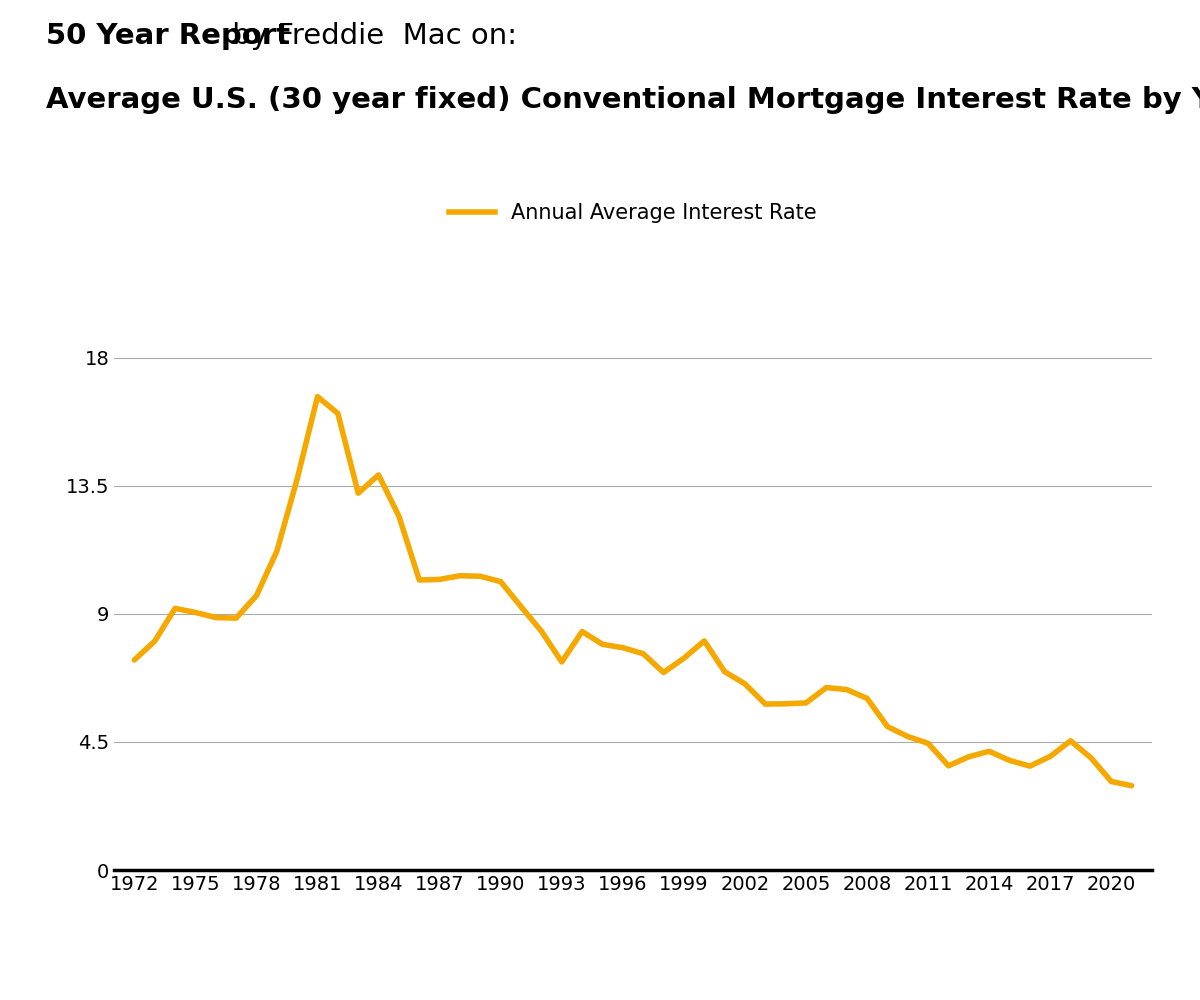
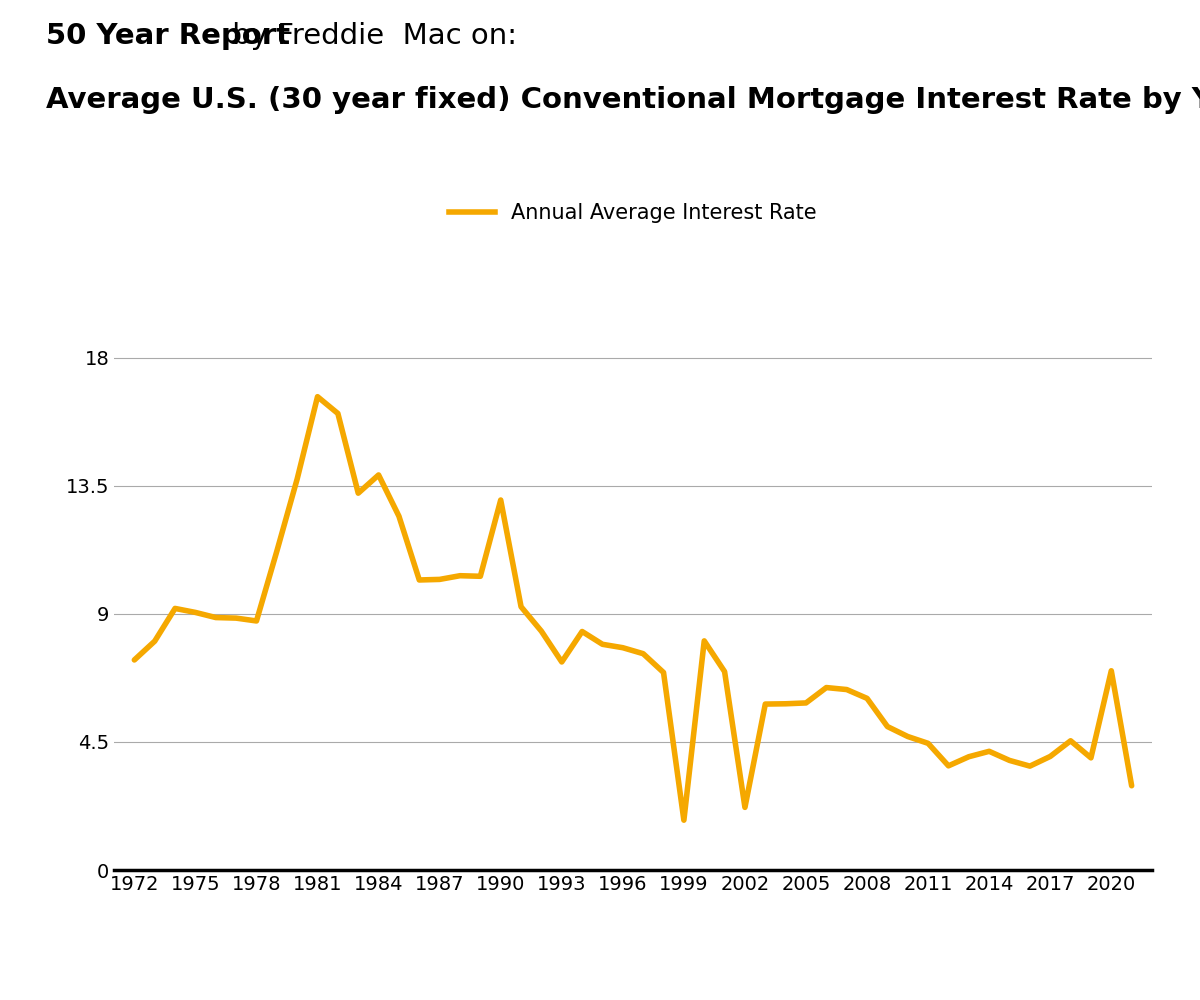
1978: 9.64 -> 8.75
1990: 10.13 -> 13.00
1999: 7.44 -> 1.75
2002: 6.54 -> 2.20
2020: 3.11 -> 7.00
